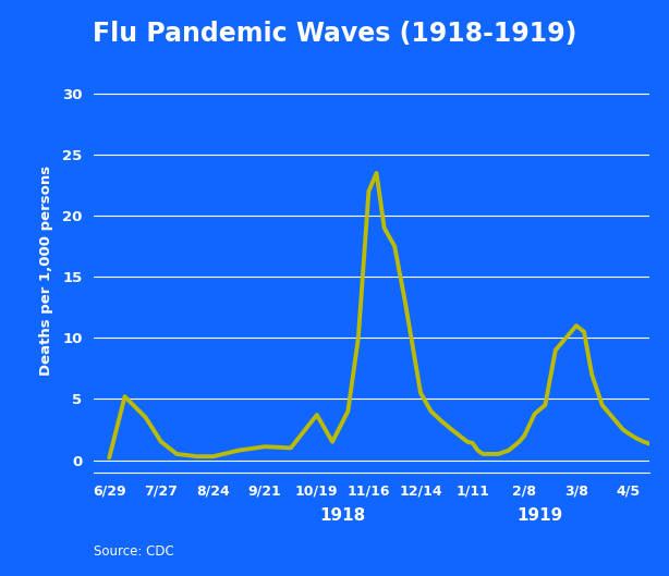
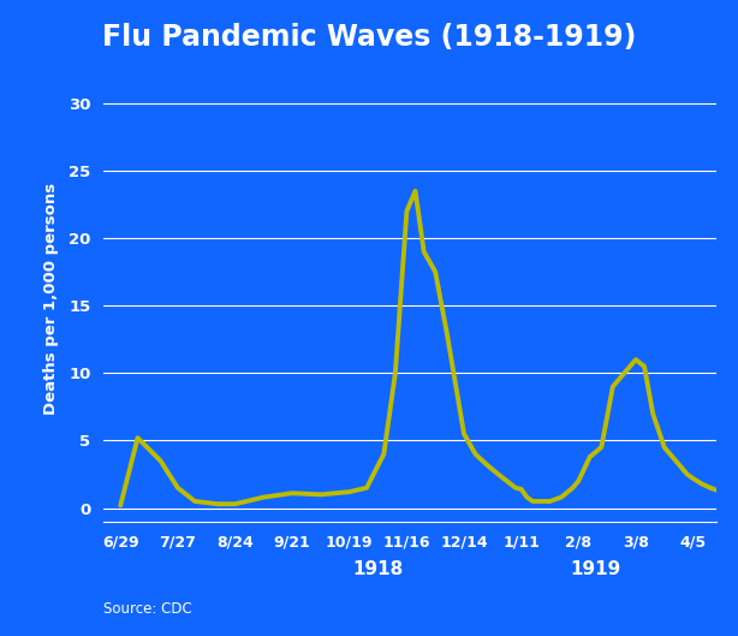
10/19: 3.7 -> 1.2
